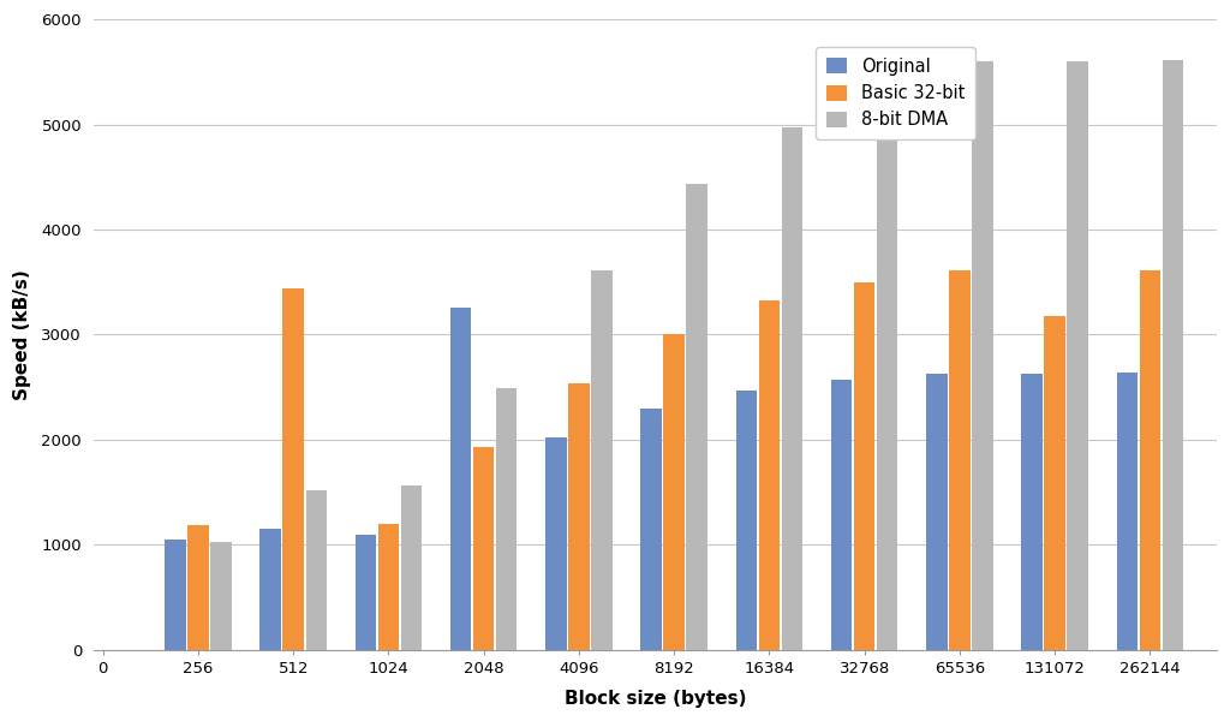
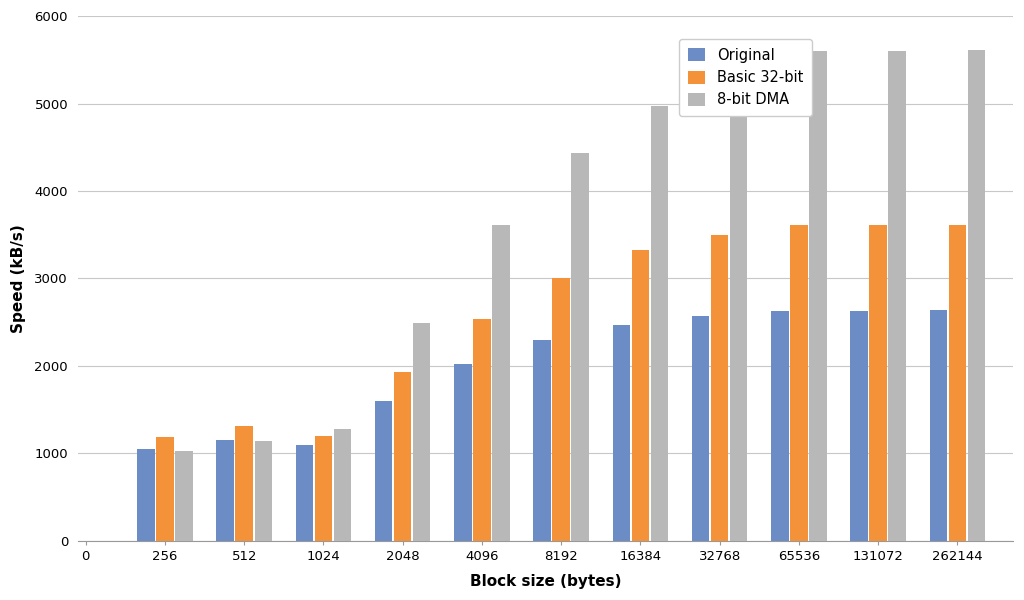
Basic 32-bit/512: 3440 -> 1310
8-bit DMA/512: 1520 -> 1140
8-bit DMA/1024: 1560 -> 1280
Original/2048: 3260 -> 1600
Basic 32-bit/131072: 3180 -> 3610
